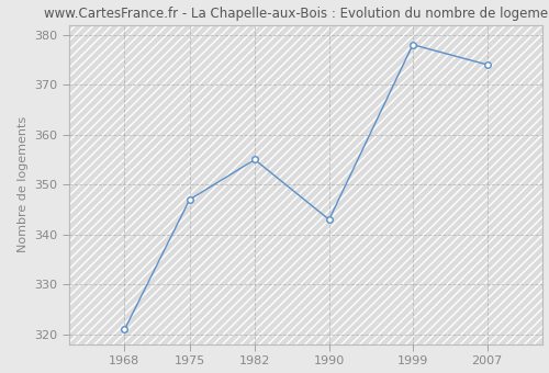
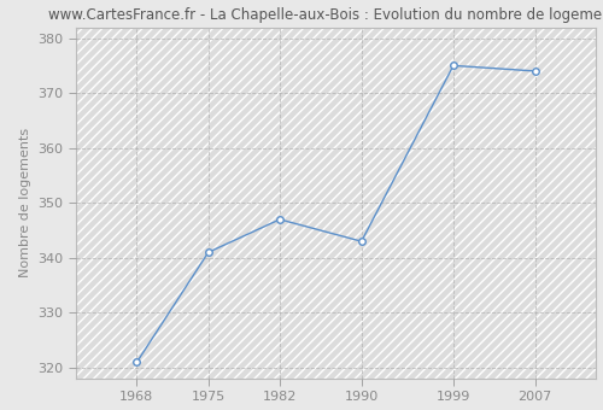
1975: 347 -> 341
1982: 355 -> 347
1999: 378 -> 375
